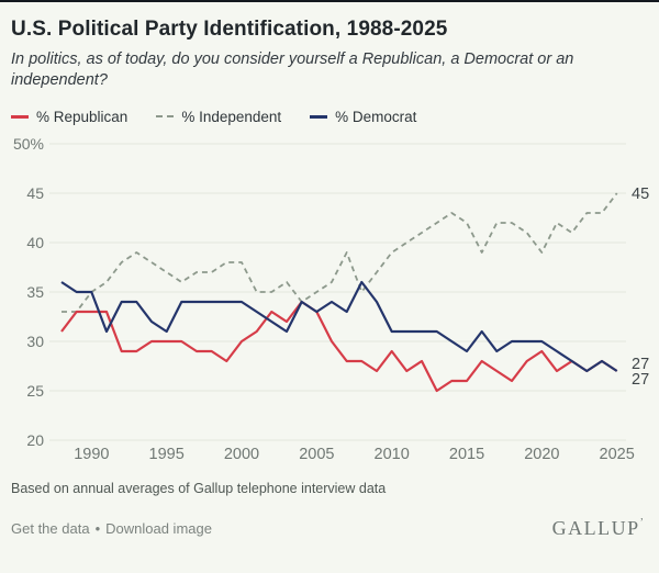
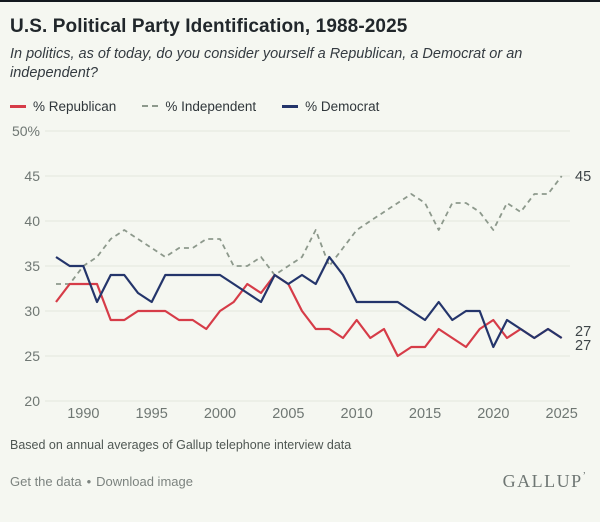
% Democrat/2020: 30% -> 26%
